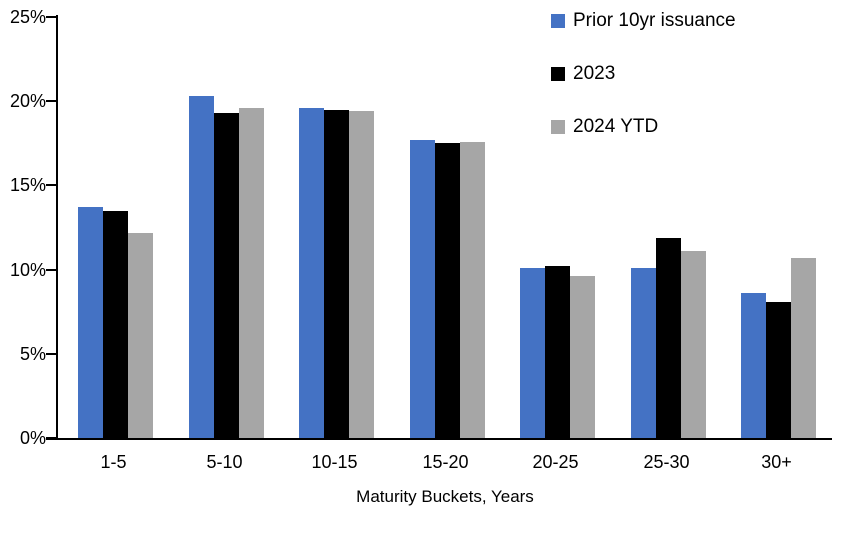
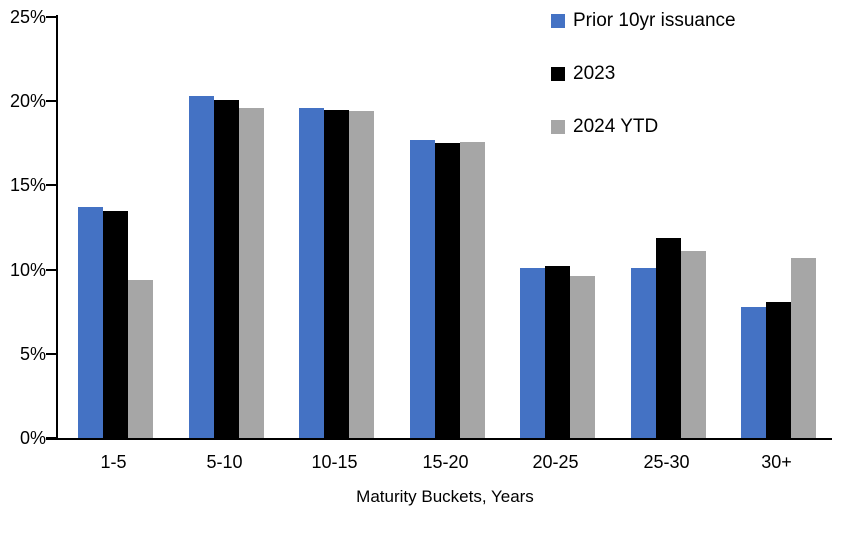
2024 YTD/1-5: 12.2% -> 9.4%
2023/5-10: 19.3% -> 20.1%
Prior 10yr issuance/30+: 8.6% -> 7.8%
